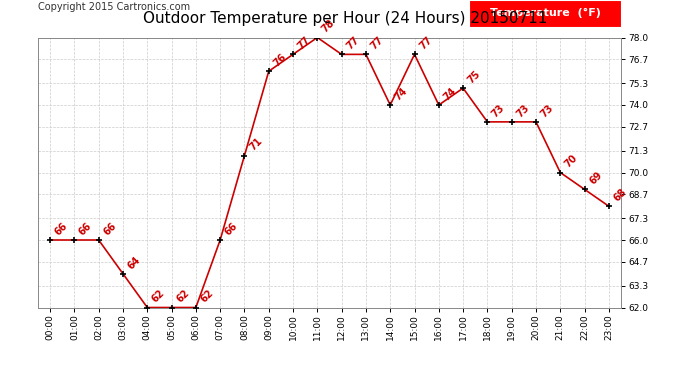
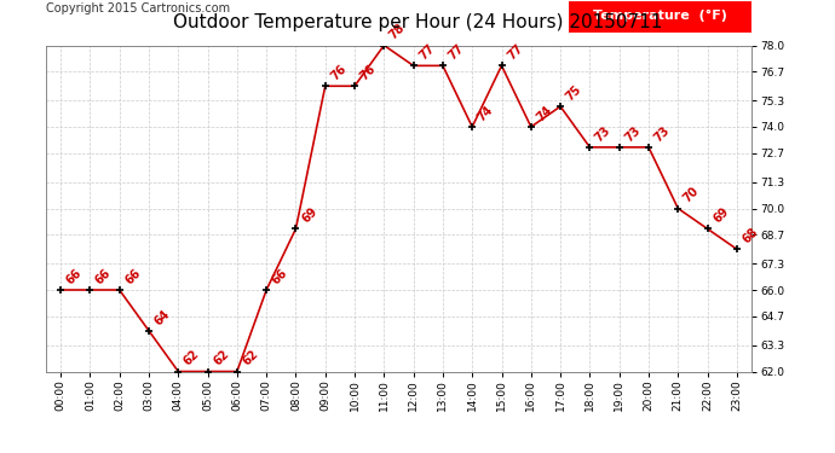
08:00: 71 -> 69
10:00: 77 -> 76
